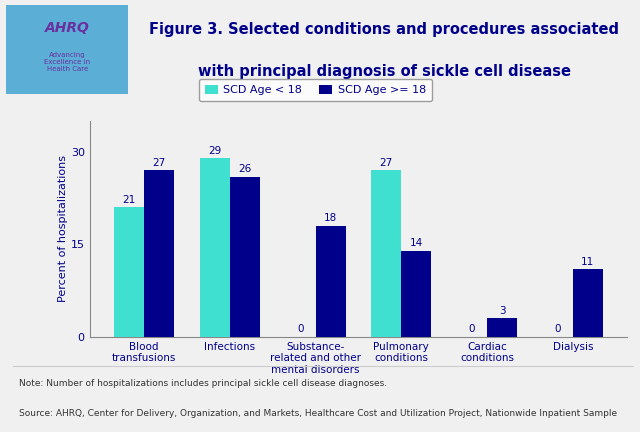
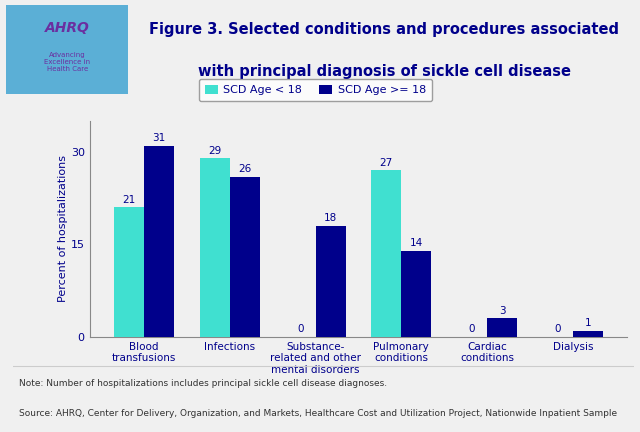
SCD Age >= 18/Blood transfusions: 27 -> 31
SCD Age >= 18/Dialysis: 11 -> 1
